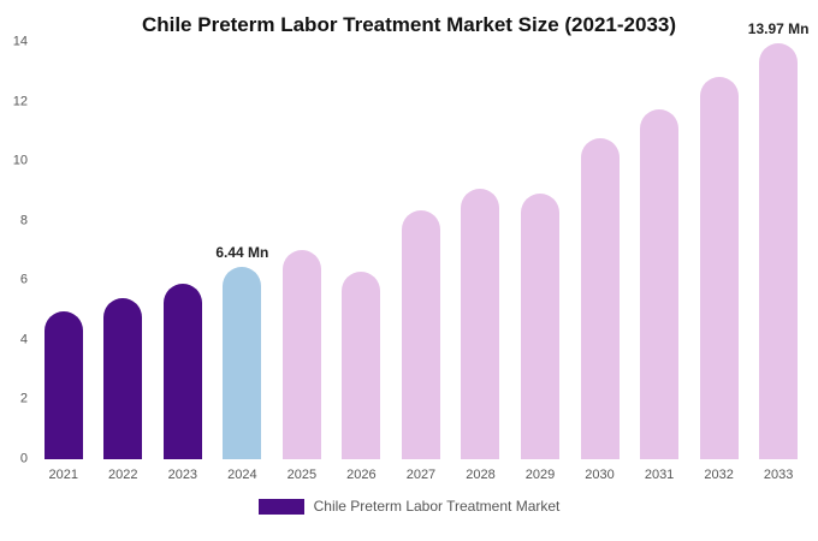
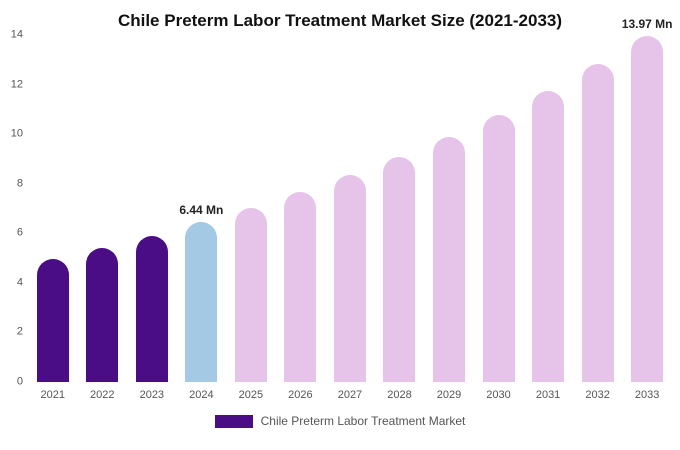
2026: 6.3 -> 7.7
2029: 8.9 -> 9.9
